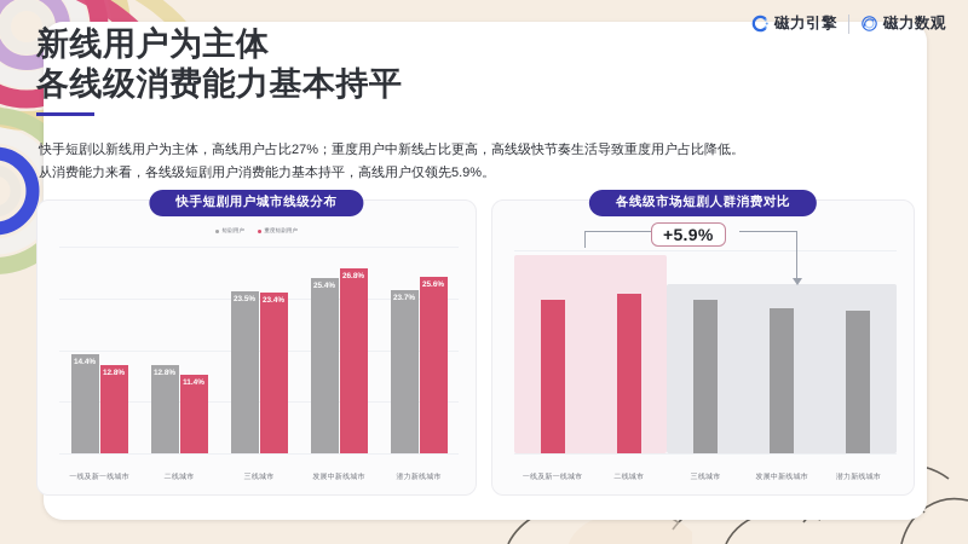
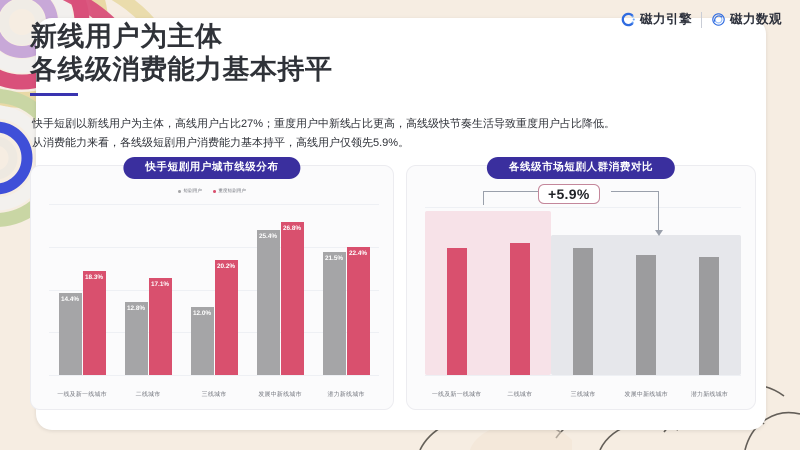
快手短剧用户城市线级分布/重度短剧用户/一线及新一线城市: 12.8% -> 18.3%
快手短剧用户城市线级分布/重度短剧用户/二线城市: 11.4% -> 17.1%
快手短剧用户城市线级分布/短剧用户/三线城市: 23.5% -> 12.0%
快手短剧用户城市线级分布/重度短剧用户/三线城市: 23.4% -> 20.2%
快手短剧用户城市线级分布/短剧用户/潜力新线城市: 23.7% -> 21.5%
快手短剧用户城市线级分布/重度短剧用户/潜力新线城市: 25.6% -> 22.4%
